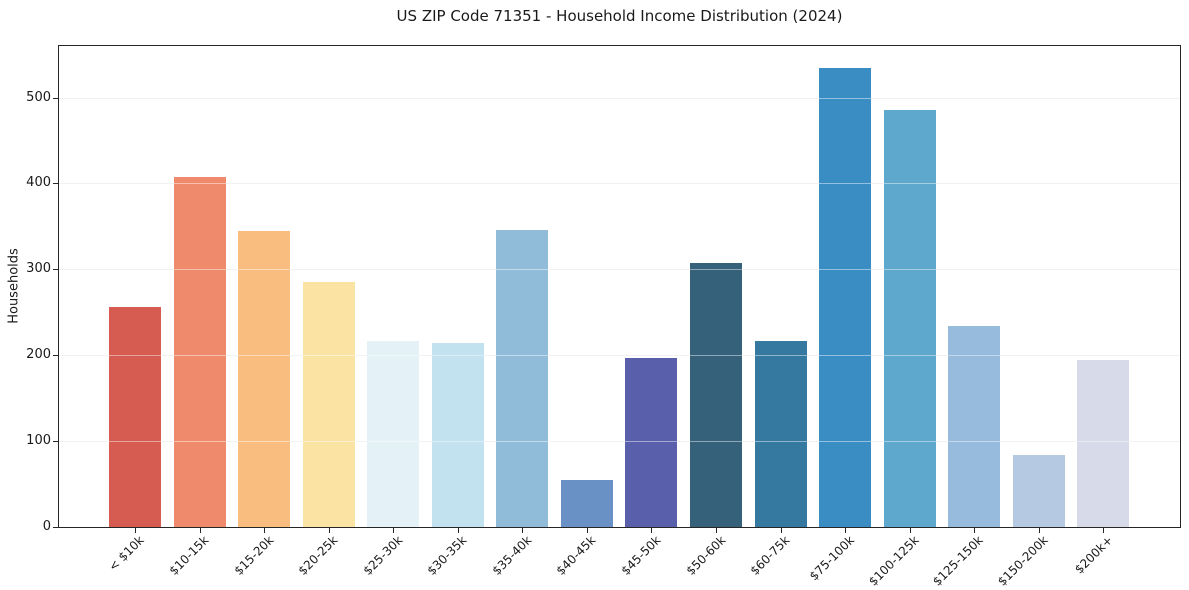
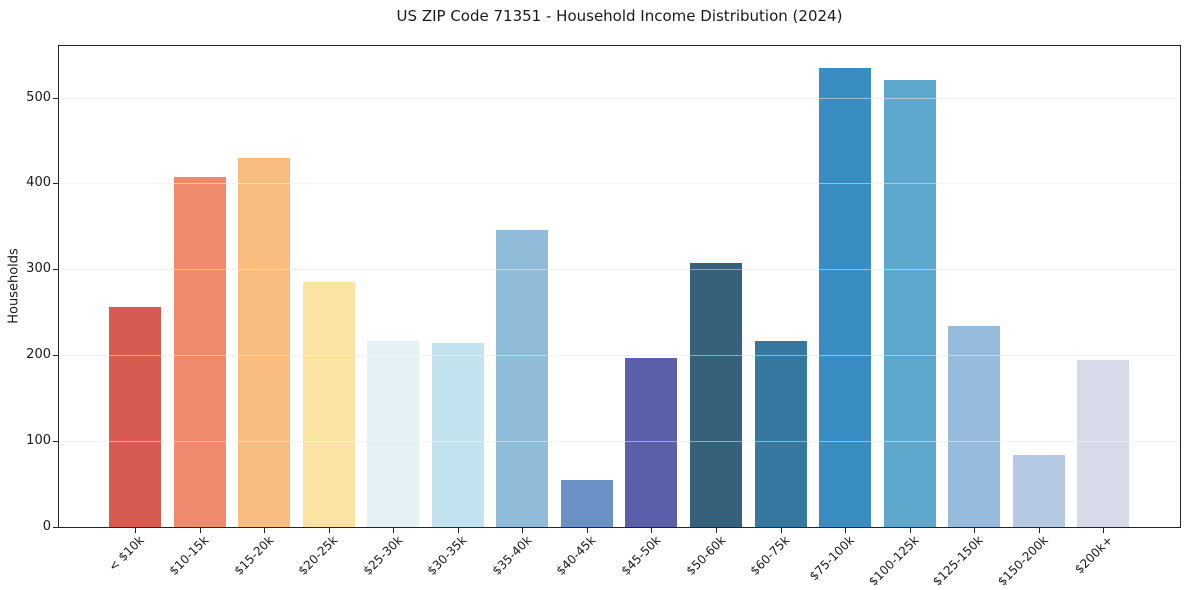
$15-20k: 340 -> 430
$100-125k: 490 -> 520
